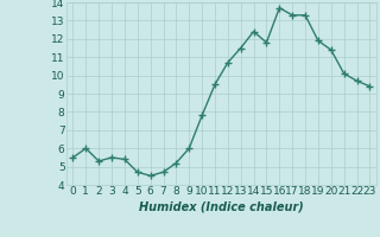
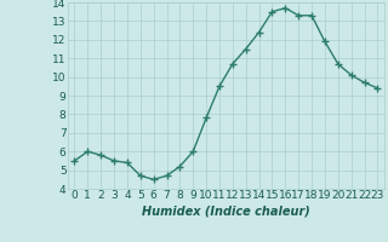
2: 5.3 -> 5.8
15: 11.8 -> 13.5
20: 11.4 -> 10.7
